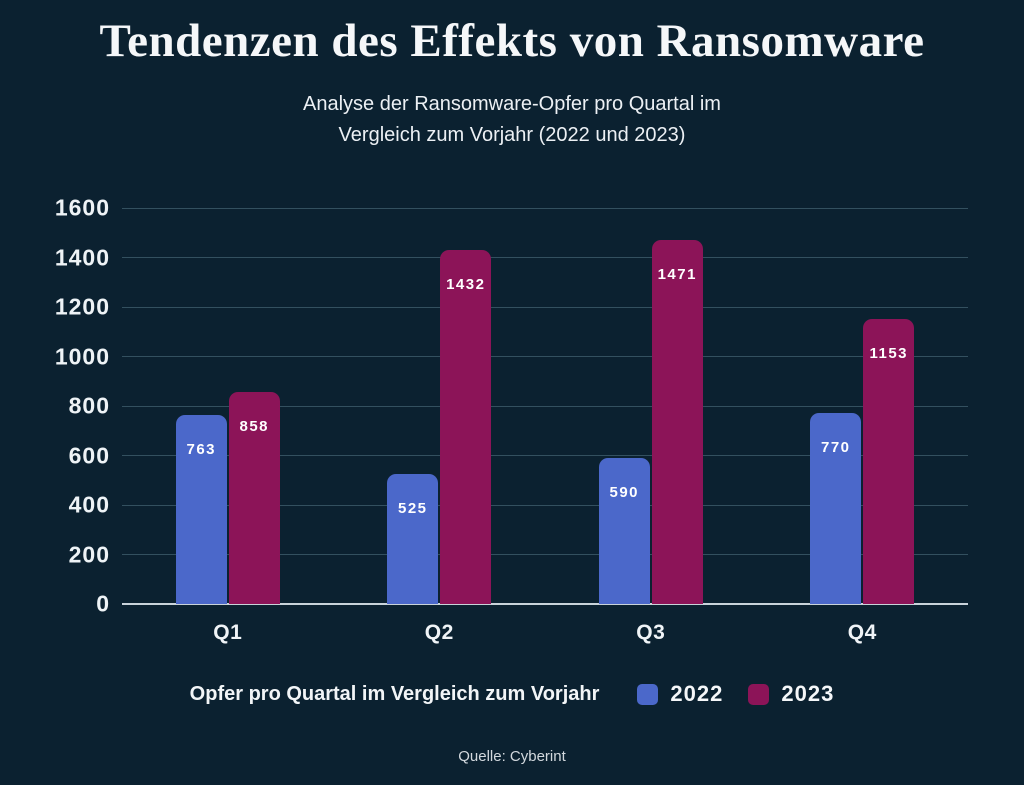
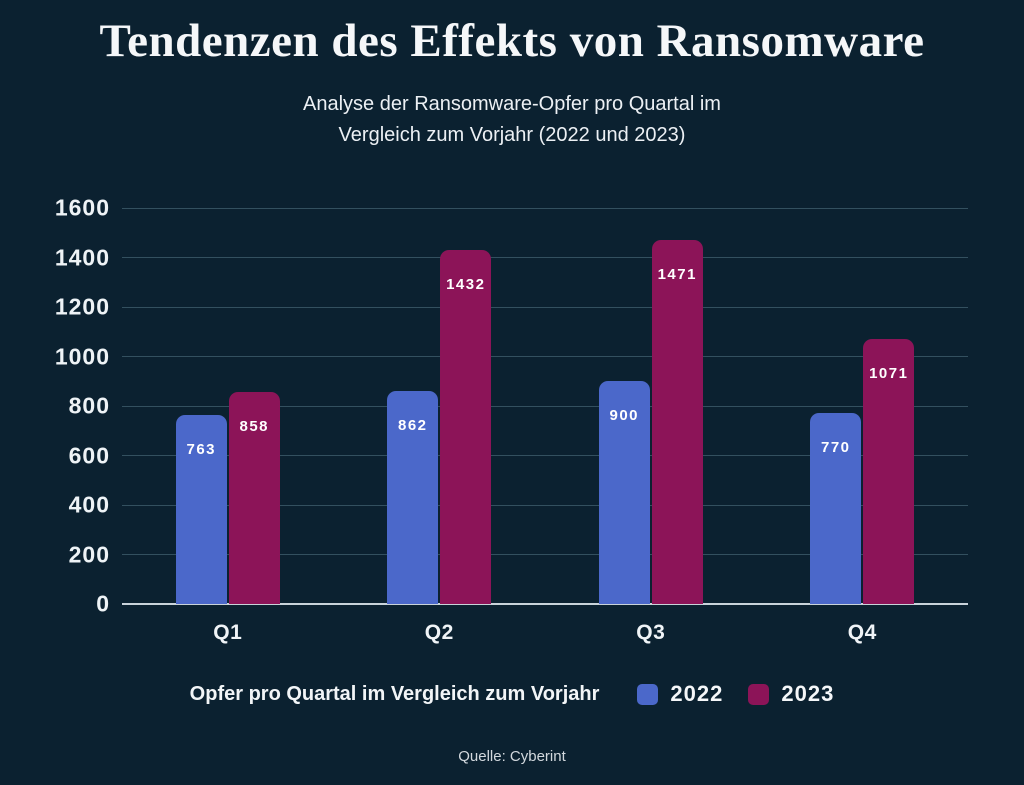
2022/Q2: 525 -> 862
2022/Q3: 590 -> 900
2023/Q4: 1153 -> 1071
